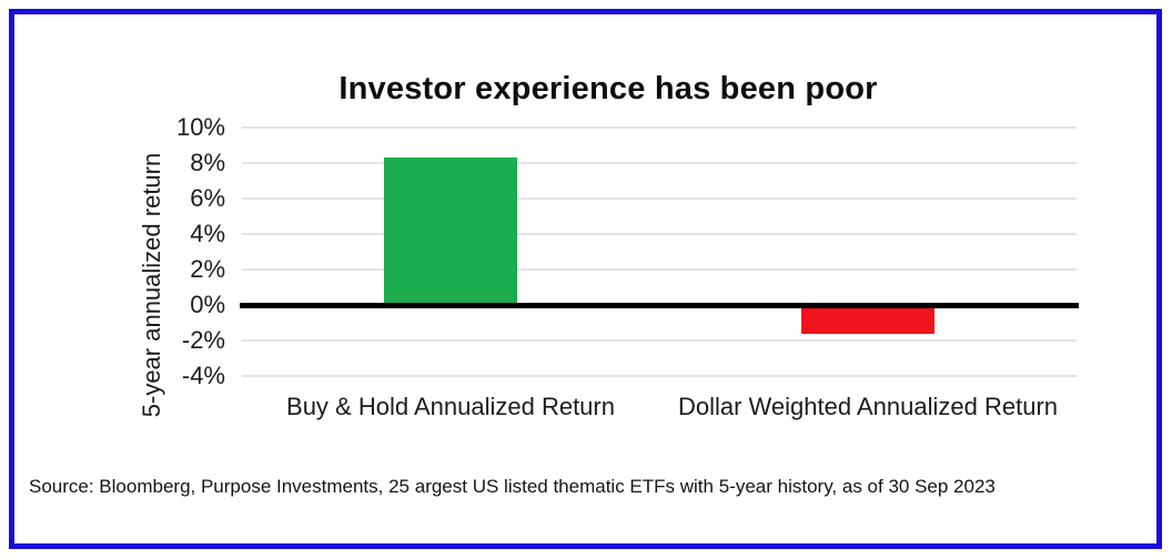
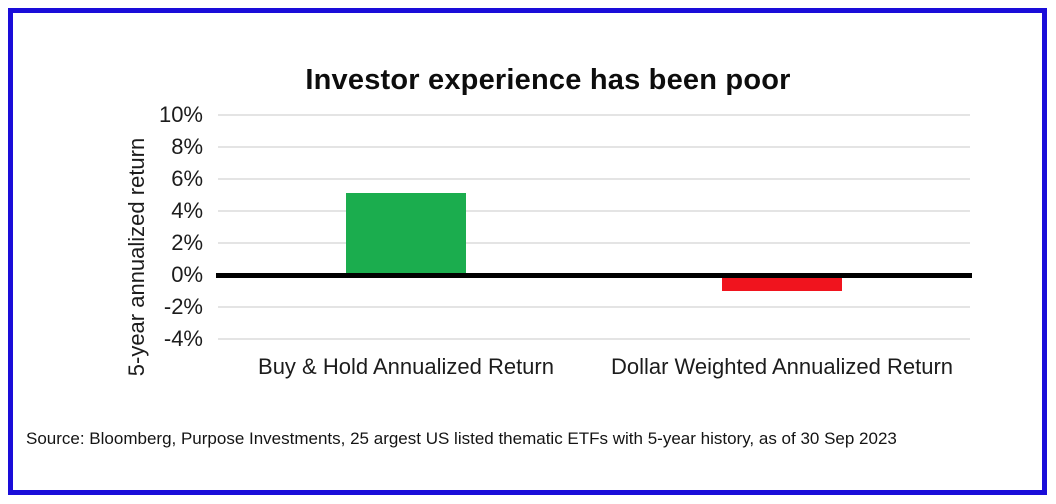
Buy & Hold Annualized Return: 8.3% -> 5.1%
Dollar Weighted Annualized Return: -1.6% -> -1.0%
